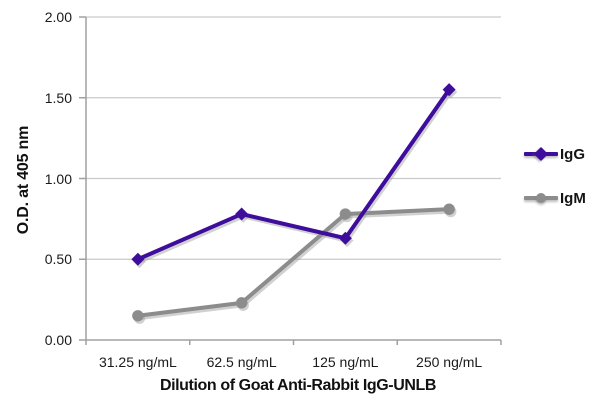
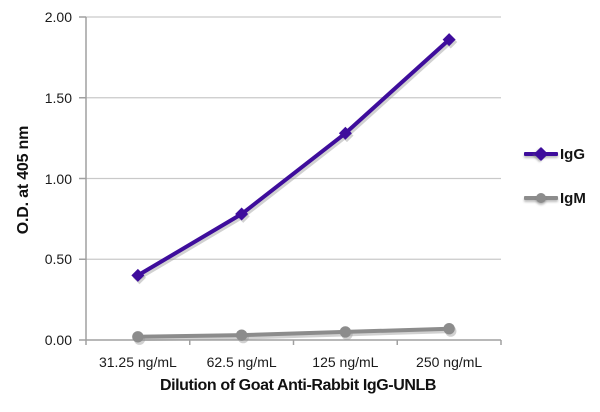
IgG/31.25 ng/mL: 0.50 -> 0.40
IgM/31.25 ng/mL: 0.15 -> 0.02
IgM/62.5 ng/mL: 0.23 -> 0.03
IgG/125 ng/mL: 0.63 -> 1.28
IgM/125 ng/mL: 0.78 -> 0.05
IgG/250 ng/mL: 1.55 -> 1.86
IgM/250 ng/mL: 0.81 -> 0.07
